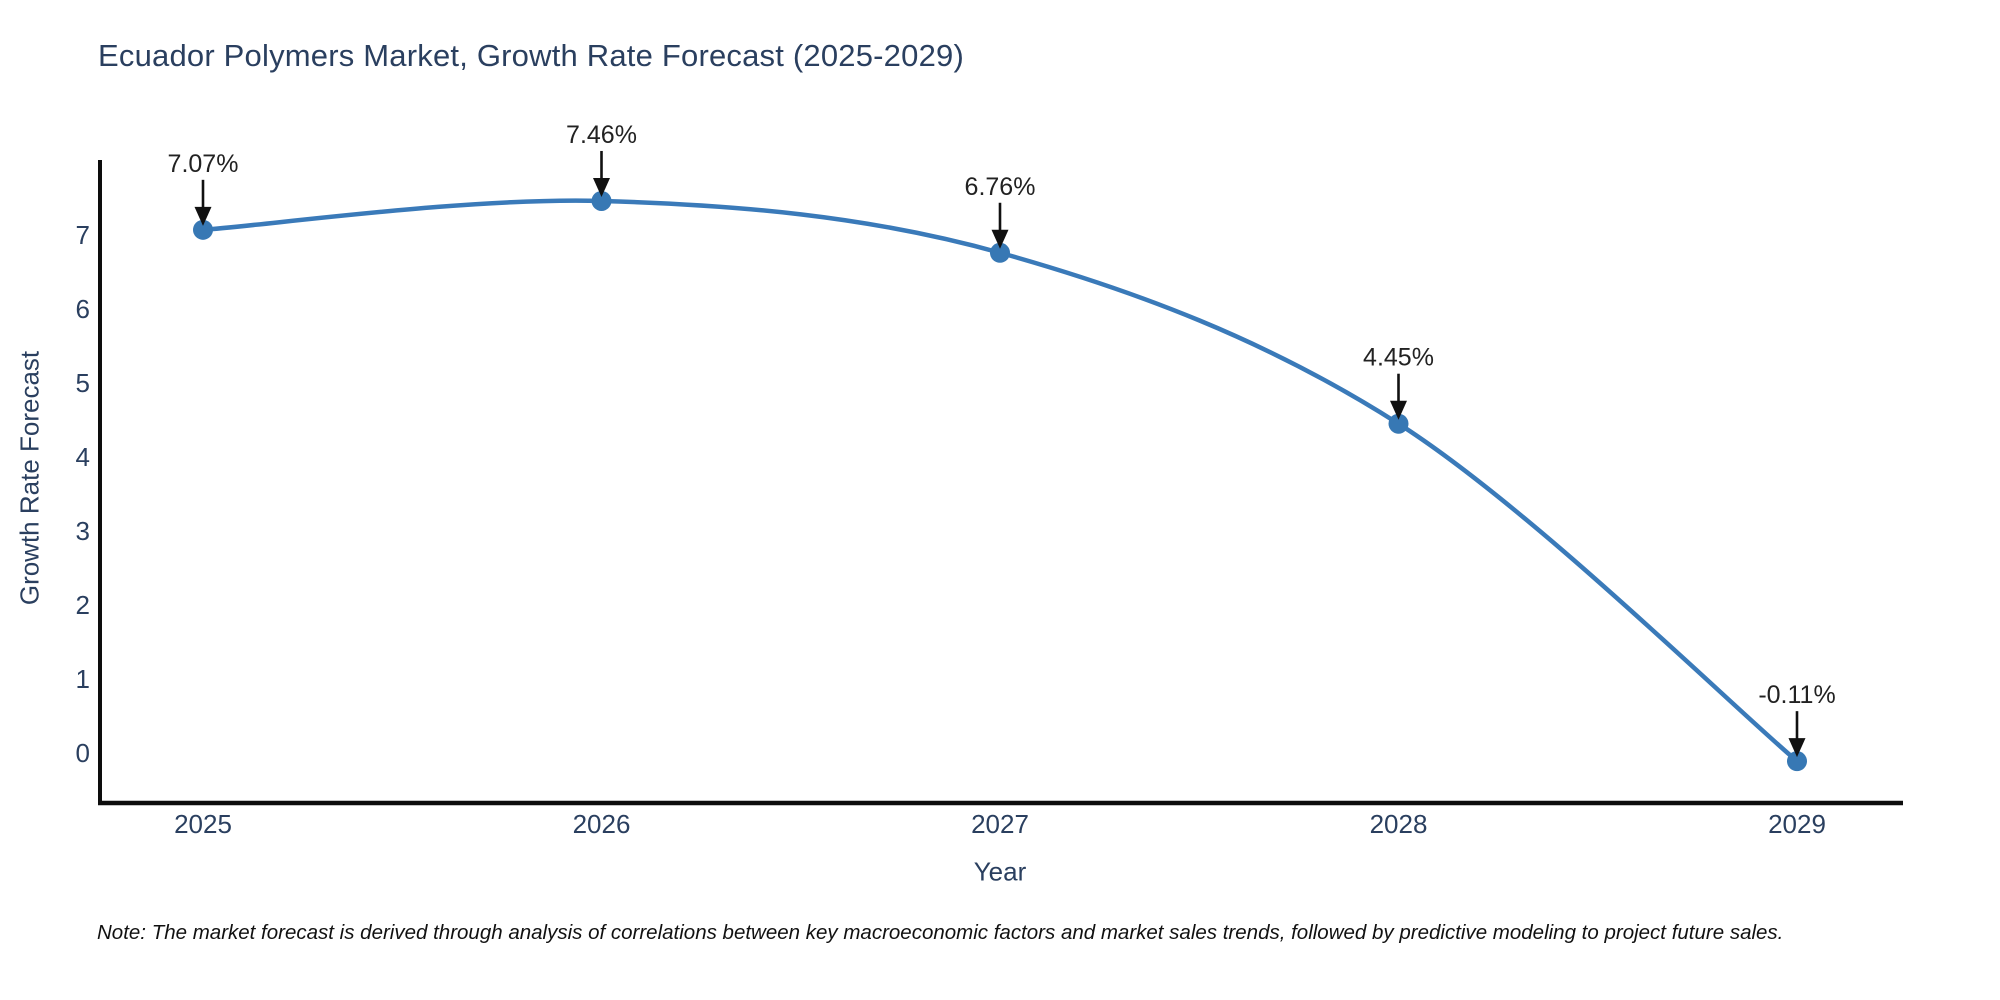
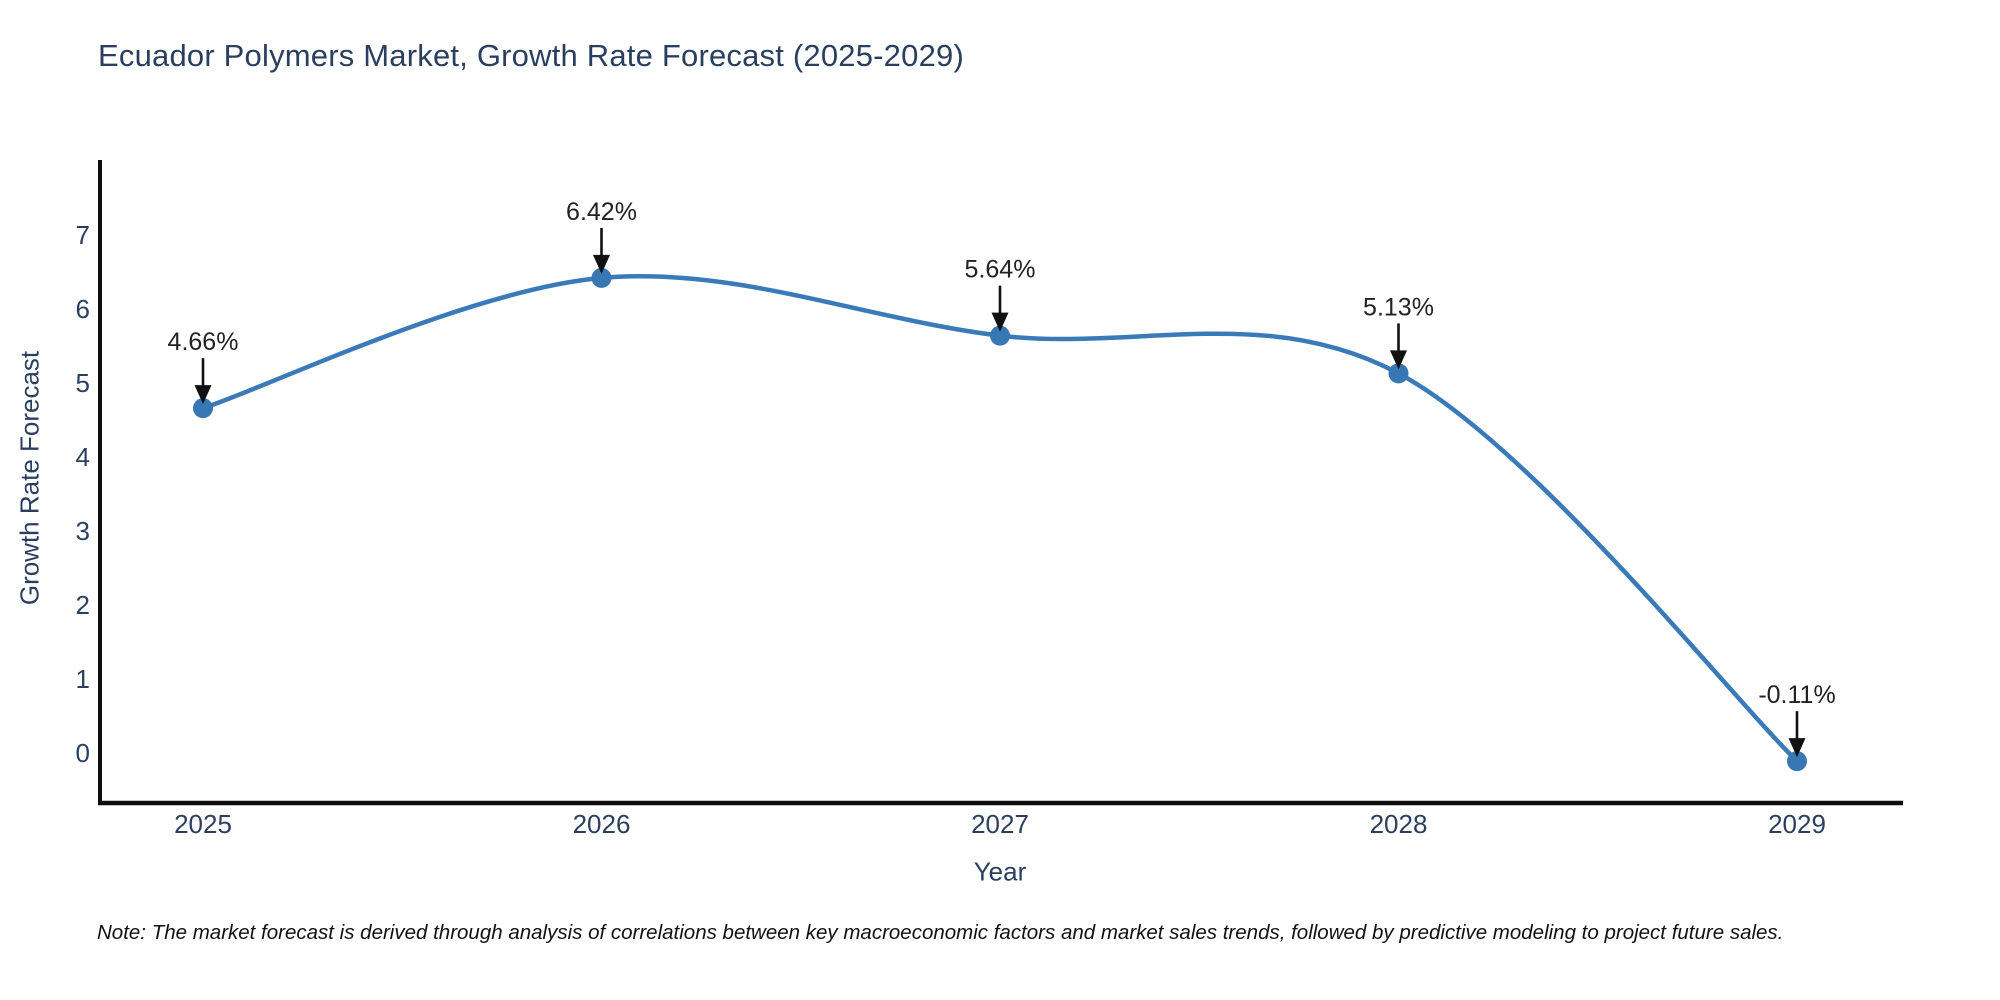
2025: 7.07% -> 4.66%
2026: 7.46% -> 6.42%
2027: 6.76% -> 5.64%
2028: 4.45% -> 5.13%
